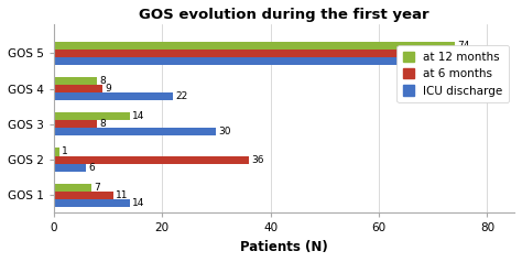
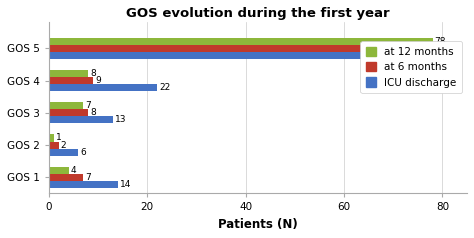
at 12 months/GOS 5: 74 -> 78
at 12 months/GOS 3: 14 -> 7
ICU discharge/GOS 3: 30 -> 13
at 6 months/GOS 2: 36 -> 2
at 12 months/GOS 1: 7 -> 4
at 6 months/GOS 1: 11 -> 7
